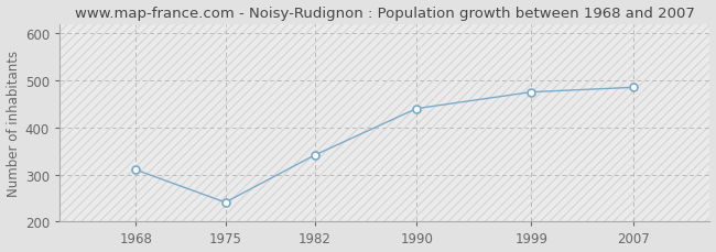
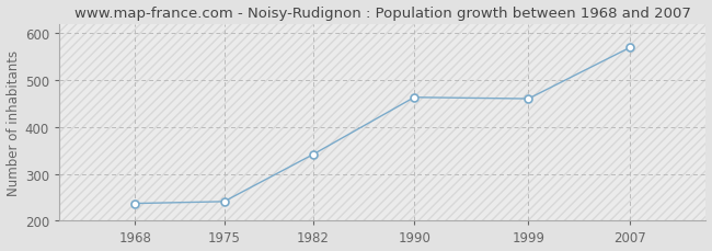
1968: 310 -> 237
1990: 440 -> 463
1999: 475 -> 460
2007: 485 -> 569
